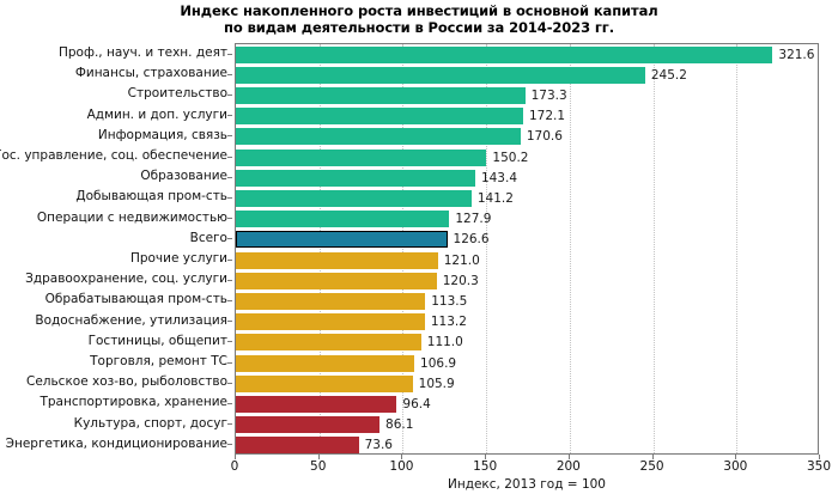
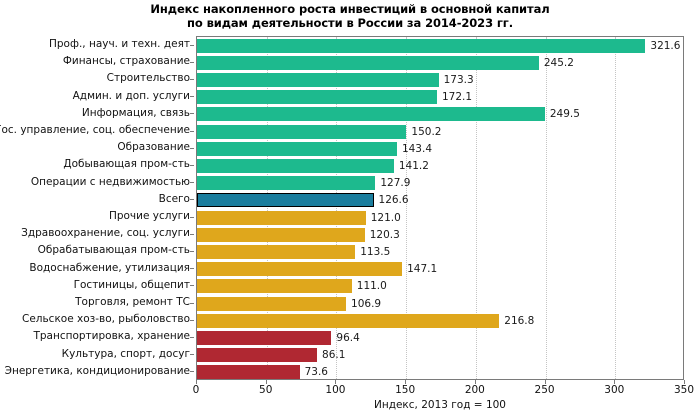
Информация, связь: 170.6 -> 249.5
Водоснабжение, утилизация: 113.2 -> 147.1
Сельское хоз-во, рыболовство: 105.9 -> 216.8
